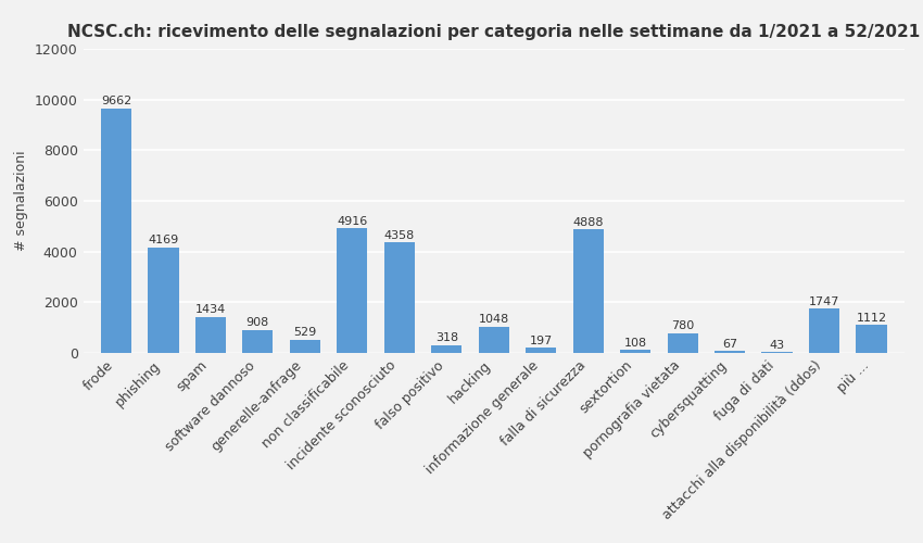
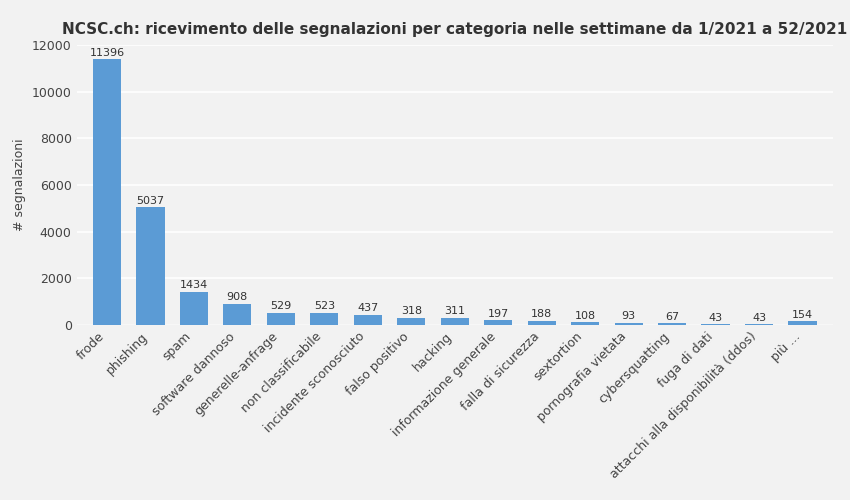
frode: 9662 -> 11396
phishing: 4169 -> 5037
non classificabile: 4916 -> 523
incidente sconosciuto: 4358 -> 437
hacking: 1048 -> 311
falla di sicurezza: 4888 -> 188
pornografia vietata: 780 -> 93
attacchi alla disponibilità (ddos): 1747 -> 43
più ...: 1112 -> 154
